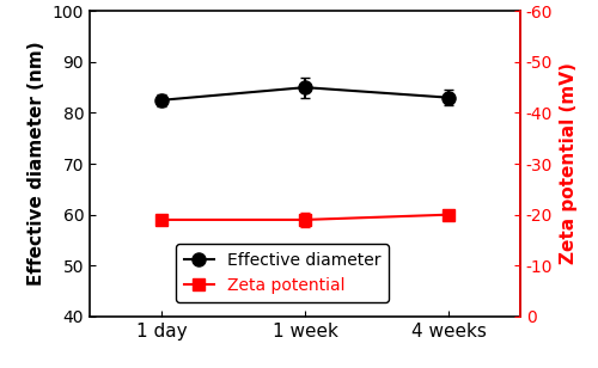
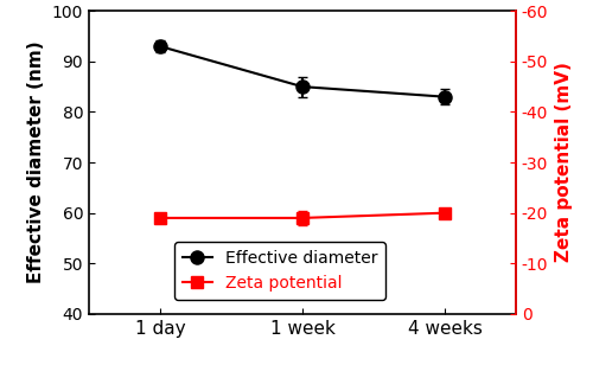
Effective diameter/1 day: 82.5 -> 93.0
